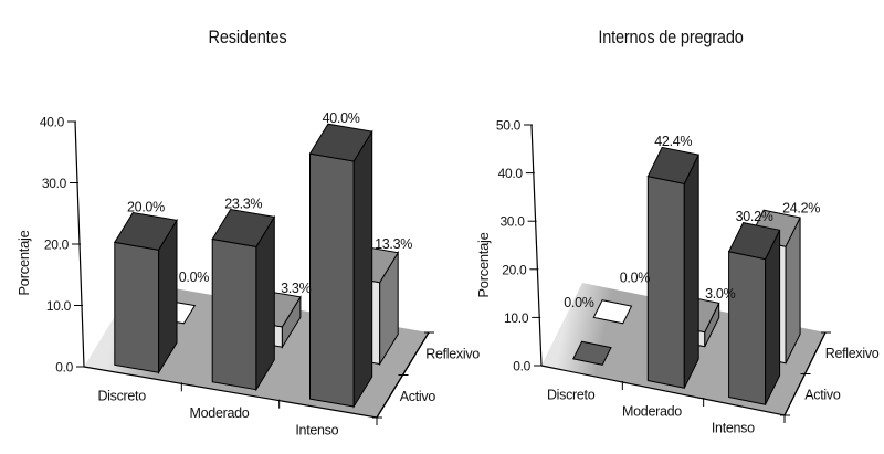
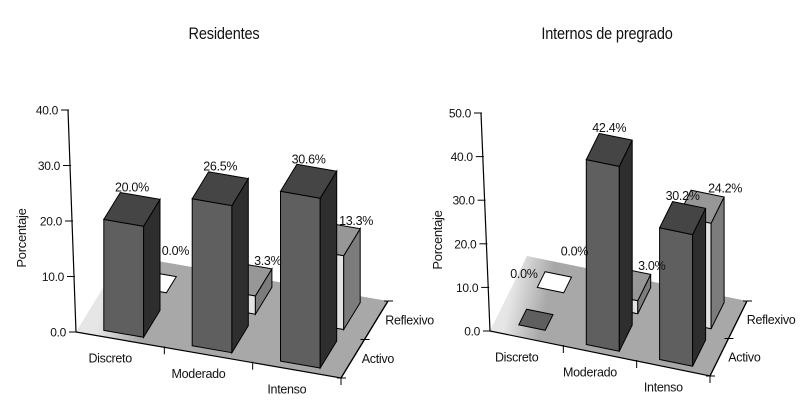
Residentes/Activo/Moderado: 23.3% -> 26.5%
Residentes/Activo/Intenso: 40.0% -> 30.6%
